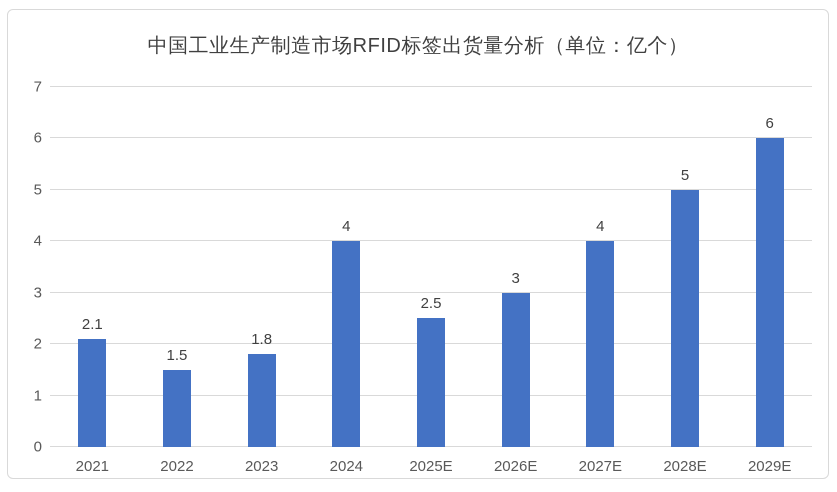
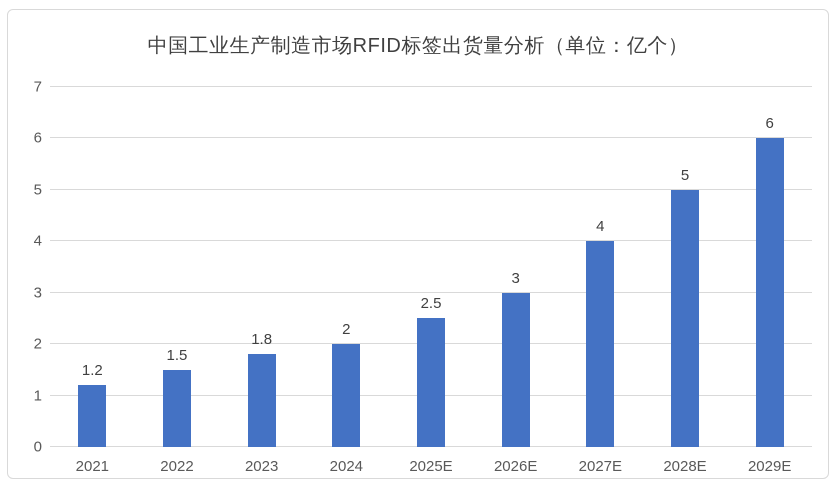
2021: 2.1 -> 1.2
2024: 4 -> 2
